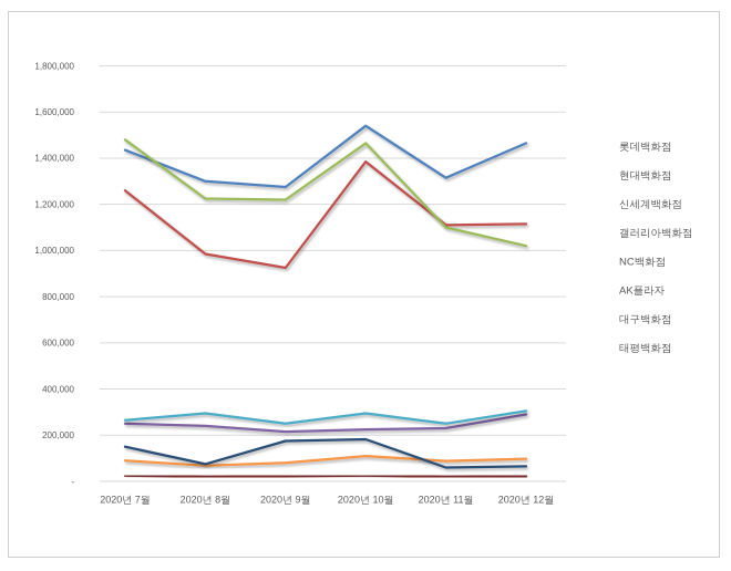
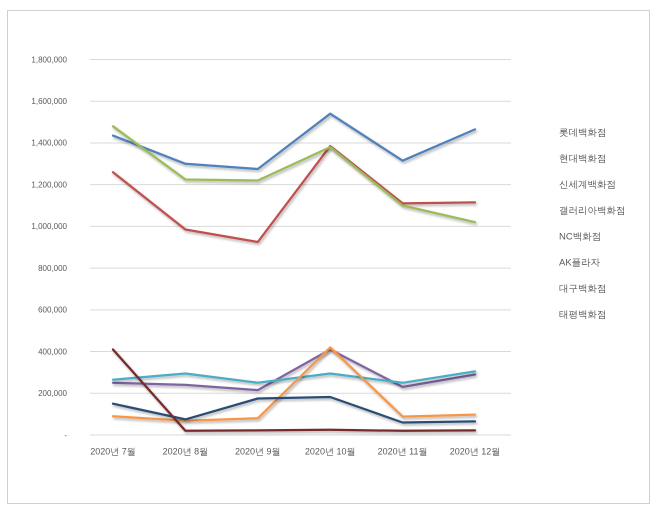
태평백화점/2020년 7월: 20000 -> 410000
신세계백화점/2020년 10월: 1460000 -> 1380000
갤러리아백화점/2020년 10월: 220000 -> 410000
AK플라자/2020년 10월: 110000 -> 420000
